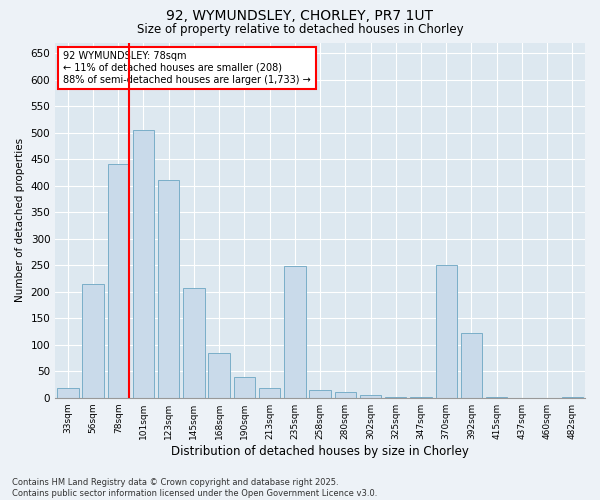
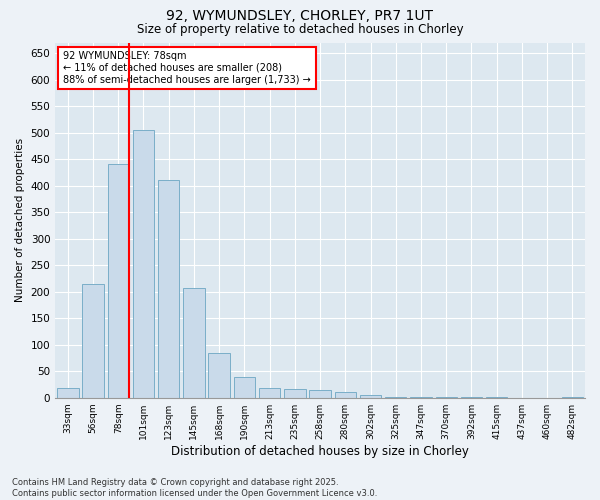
235sqm: 248 -> 17
370sqm: 250 -> 1
392sqm: 122 -> 1
